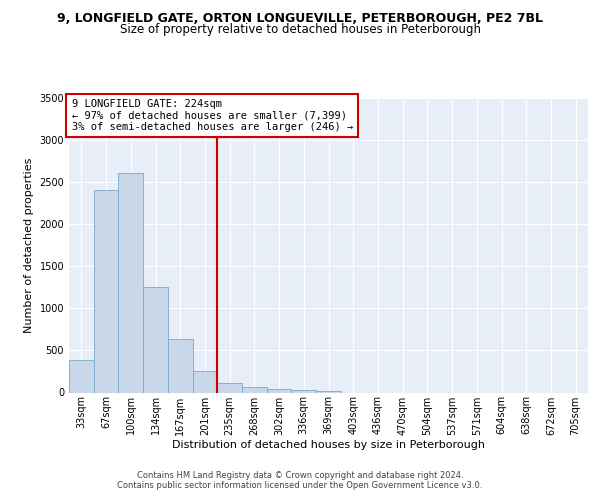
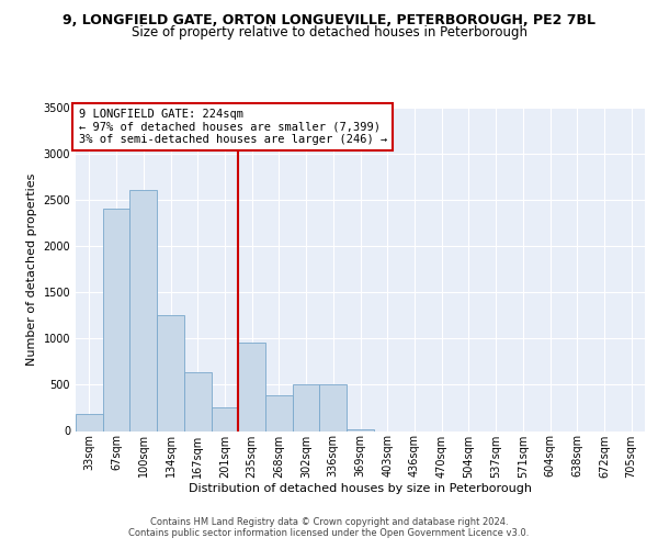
33sqm: 390 -> 180
235sqm: 110 -> 960
268sqm: 60 -> 380
302sqm: 40 -> 500
336sqm: 30 -> 500
